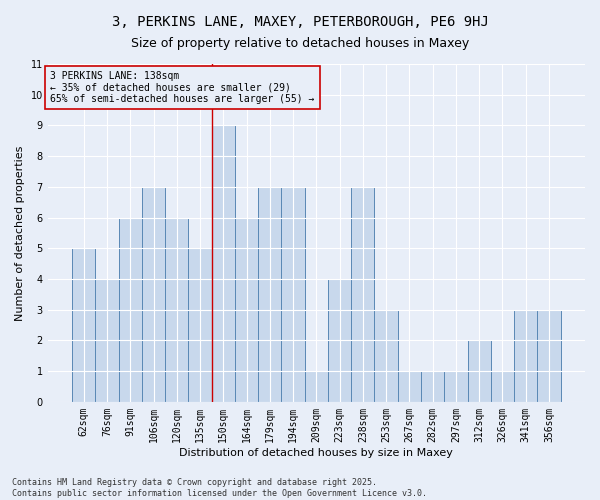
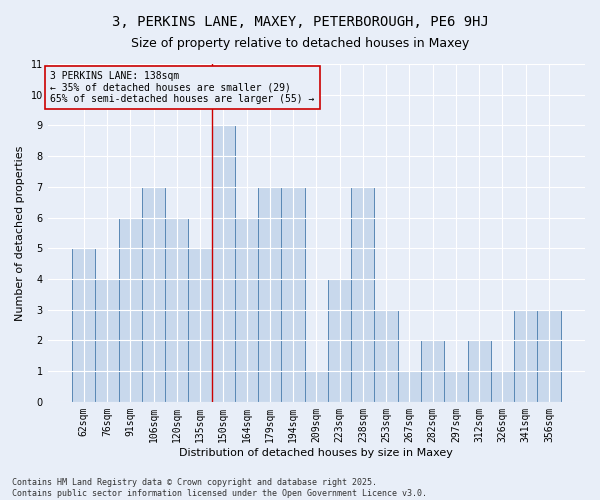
282sqm: 1 -> 2
